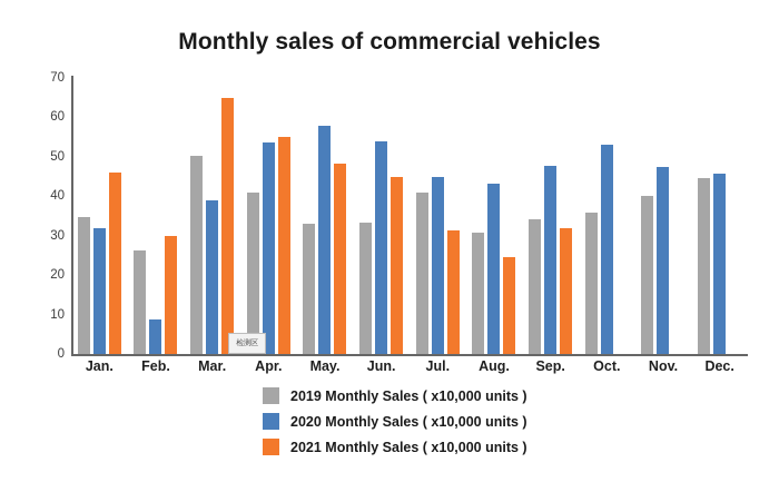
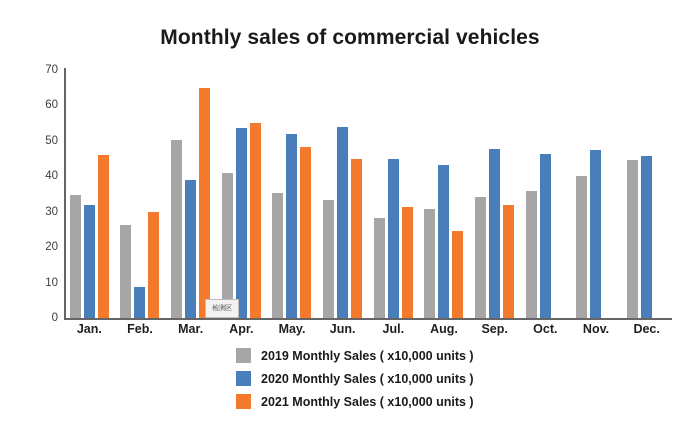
2019 Monthly Sales ( x10,000 units )/May.: 33 -> 35
2020 Monthly Sales ( x10,000 units )/May.: 58 -> 52
2019 Monthly Sales ( x10,000 units )/Jul.: 41 -> 28
2020 Monthly Sales ( x10,000 units )/Oct.: 53 -> 46
